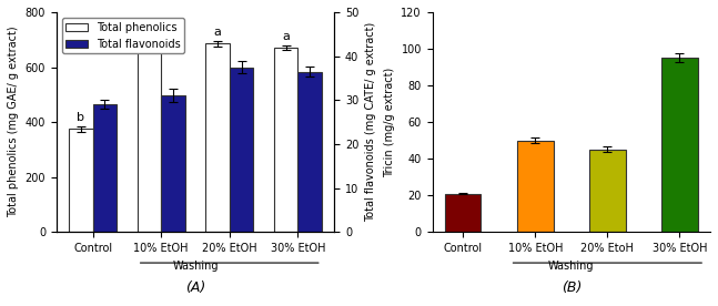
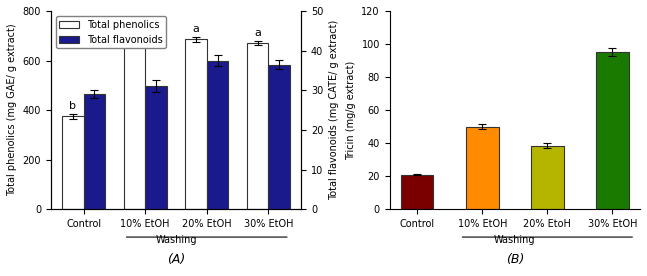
20% EtoH: 45 -> 38
